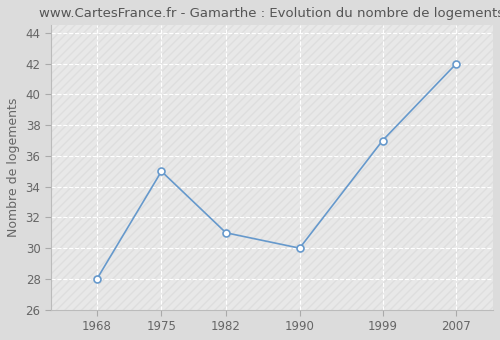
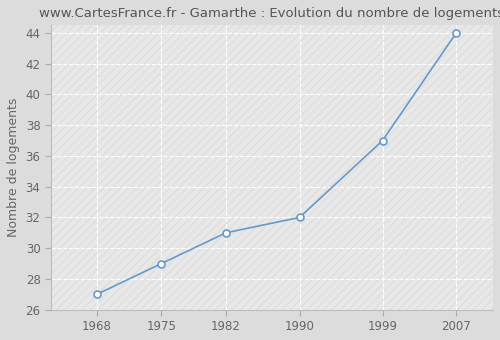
1968: 28 -> 27
1975: 35 -> 29
1990: 30 -> 32
2007: 42 -> 44
